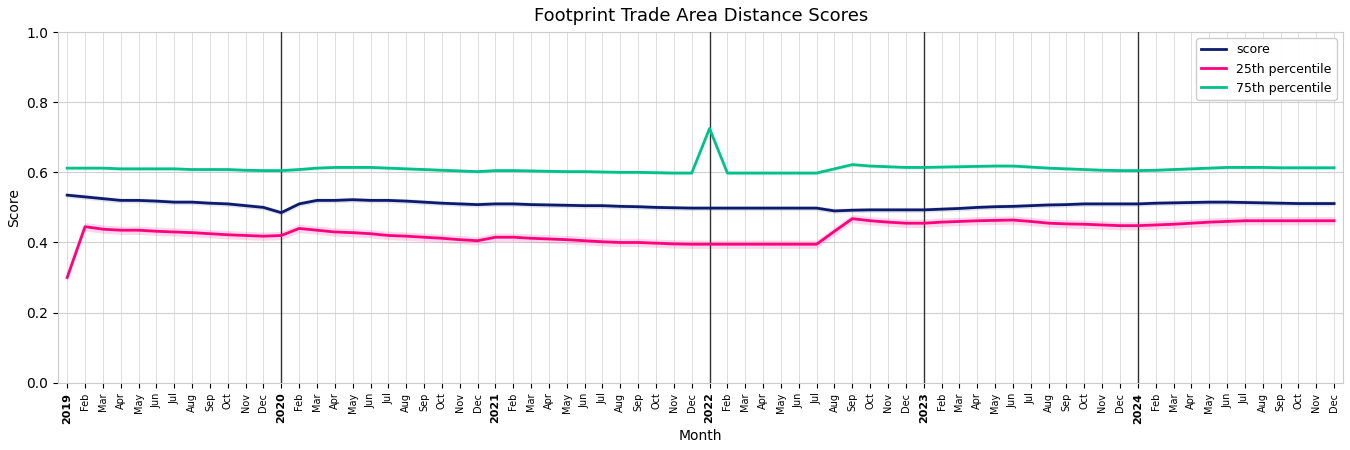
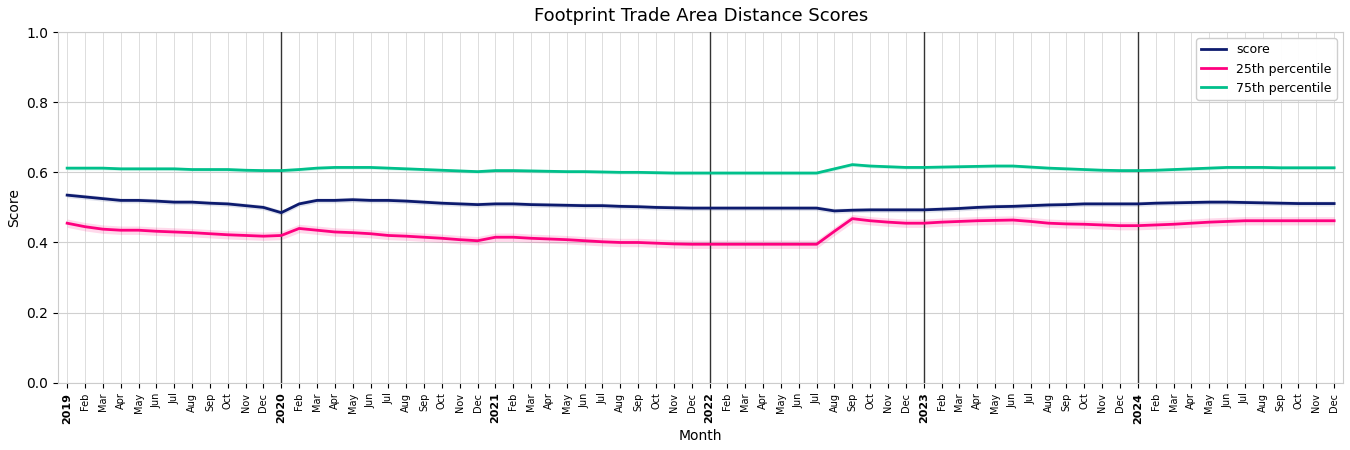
25th percentile/2019: 0.300 -> 0.455
75th percentile/2022: 0.725 -> 0.598
